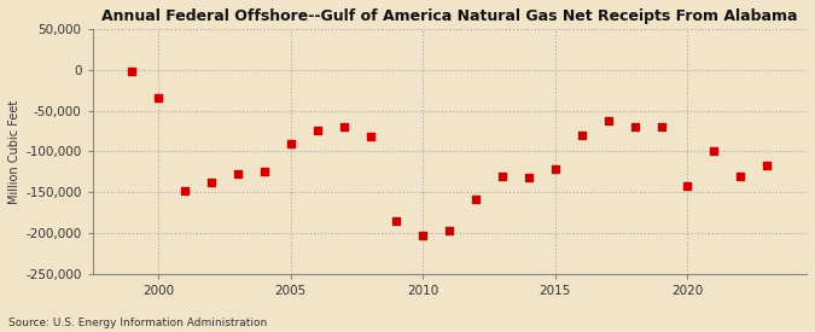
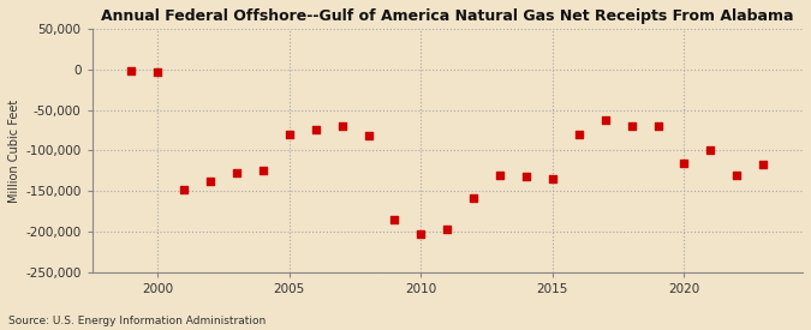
2000: -34,000 -> -3,000
2005: -90,000 -> -80,000
2015: -122,000 -> -135,000
2020: -142,000 -> -115,000
